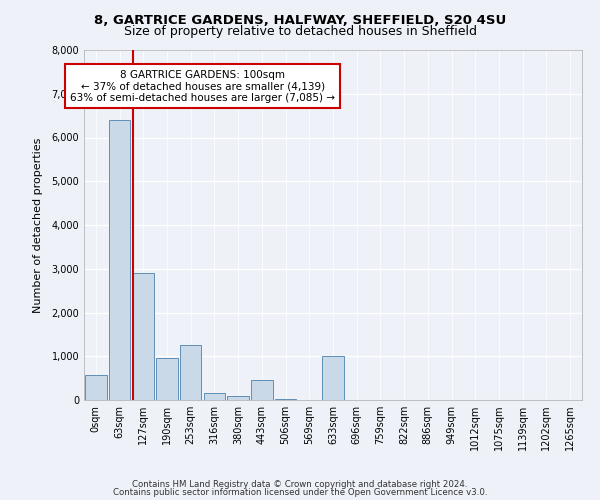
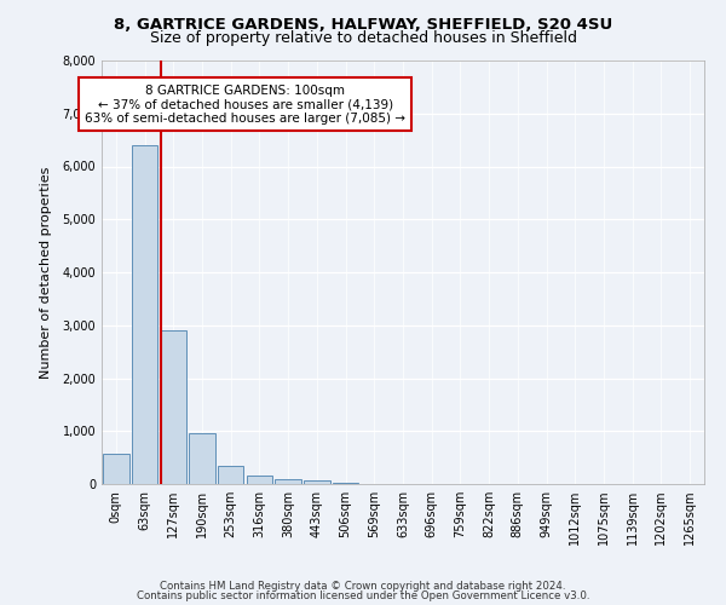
253sqm: 1,250 -> 350
443sqm: 450 -> 80
633sqm: 1,000 -> 0
